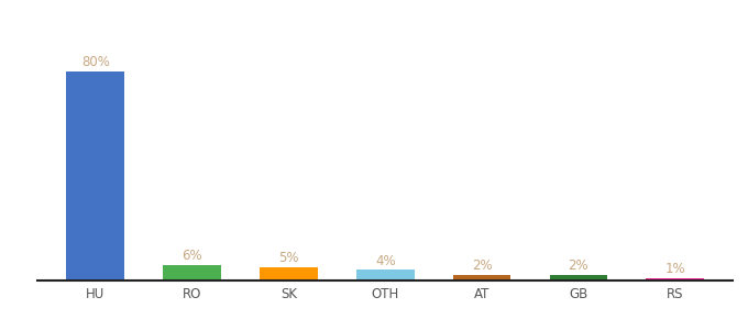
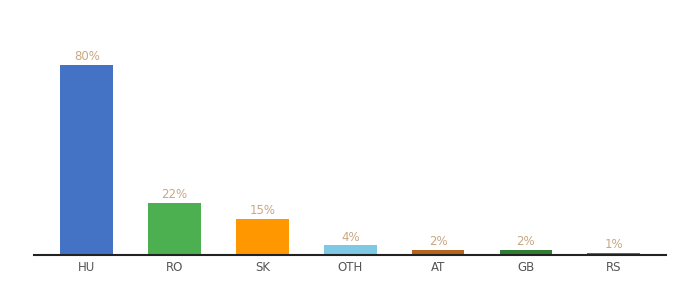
RO: 6% -> 22%
SK: 5% -> 15%
